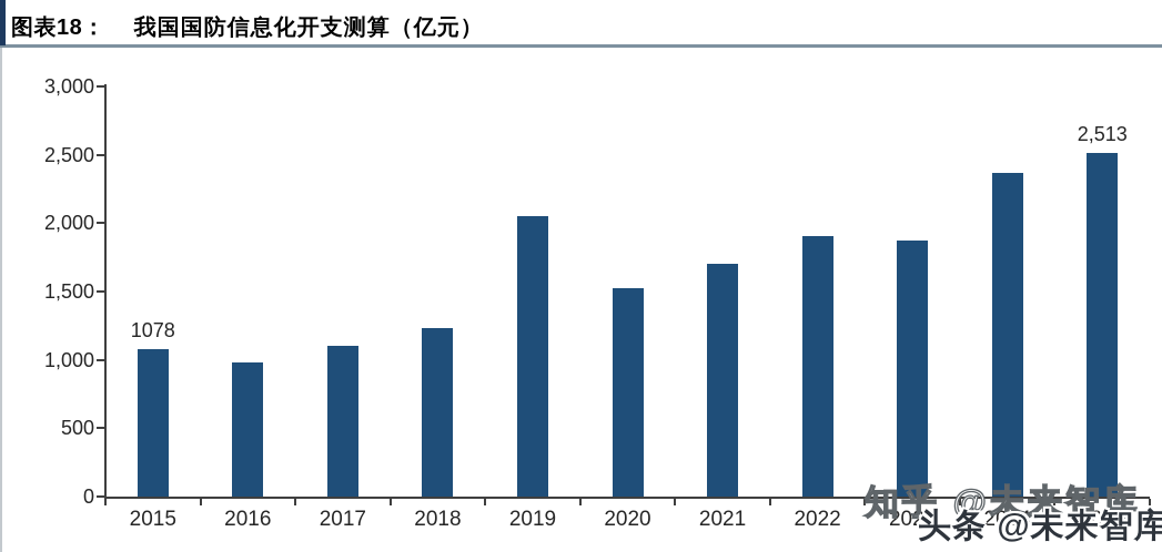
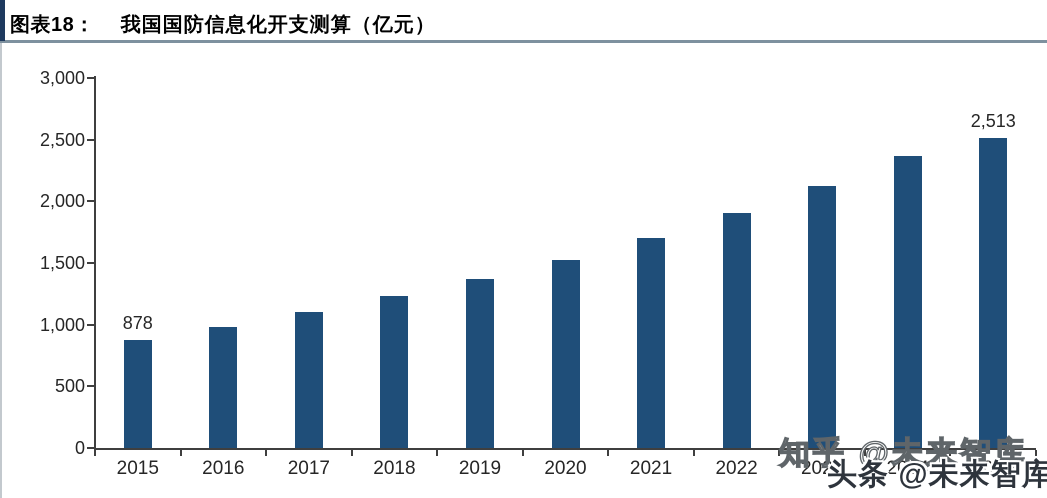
2015: 1078 -> 878
2019: 2050 -> 1370
2023: 1870 -> 2120
